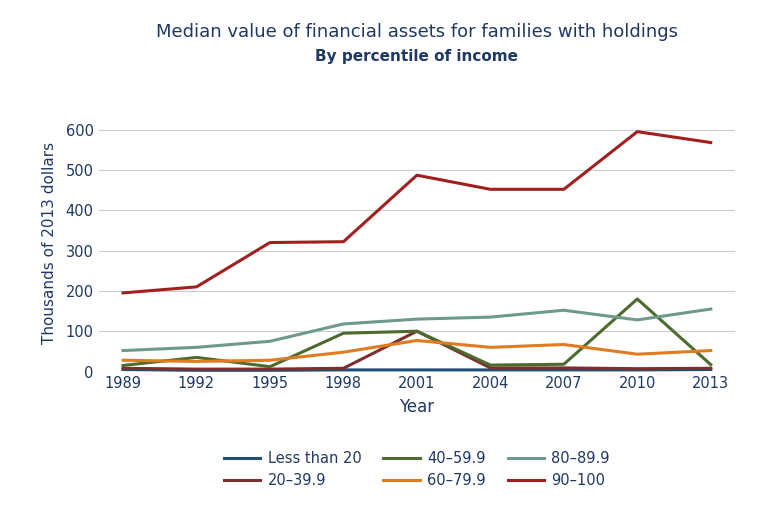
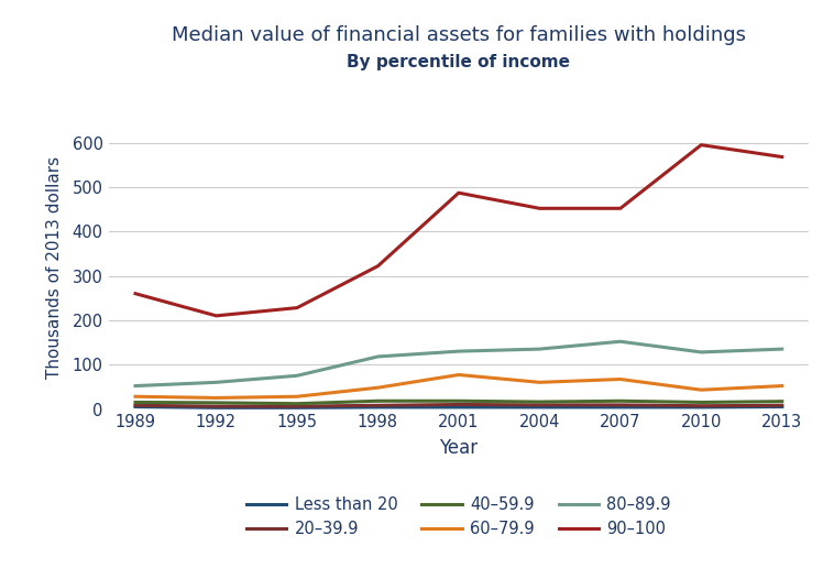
90–100/1989: 195 -> 260
40–59.9/1992: 35 -> 14
90–100/1995: 320 -> 228
40–59.9/1998: 95 -> 18
20–39.9/2001: 100 -> 10
40–59.9/2001: 100 -> 18
40–59.9/2010: 180 -> 15
80–89.9/2013: 155 -> 135
